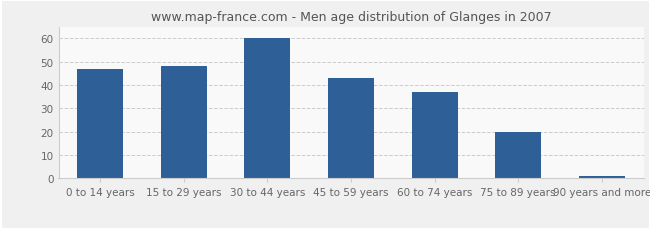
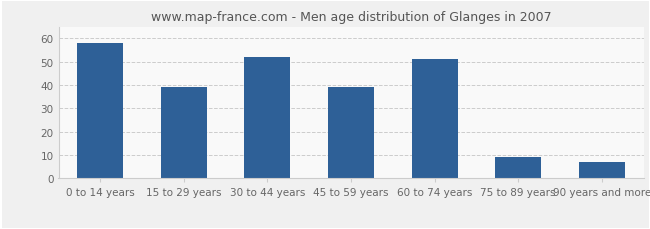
0 to 14 years: 47 -> 58
15 to 29 years: 48 -> 39
30 to 44 years: 60 -> 52
45 to 59 years: 43 -> 39
60 to 74 years: 37 -> 51
75 to 89 years: 20 -> 9
90 years and more: 1 -> 7
